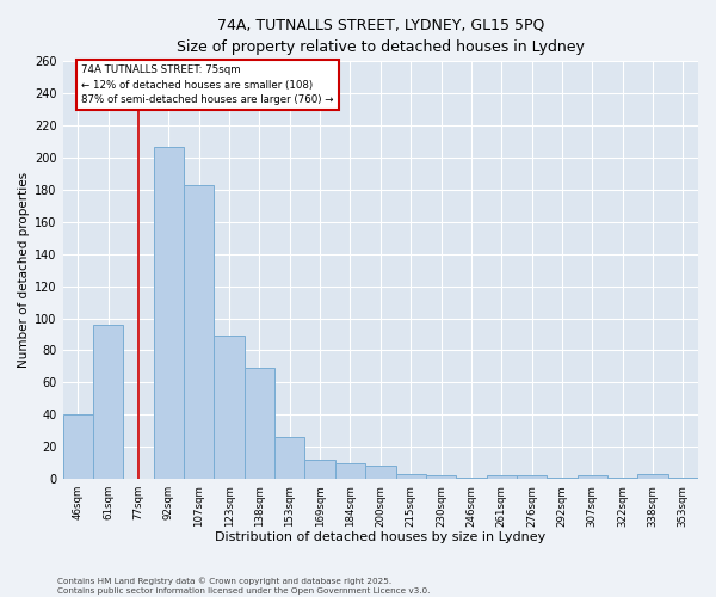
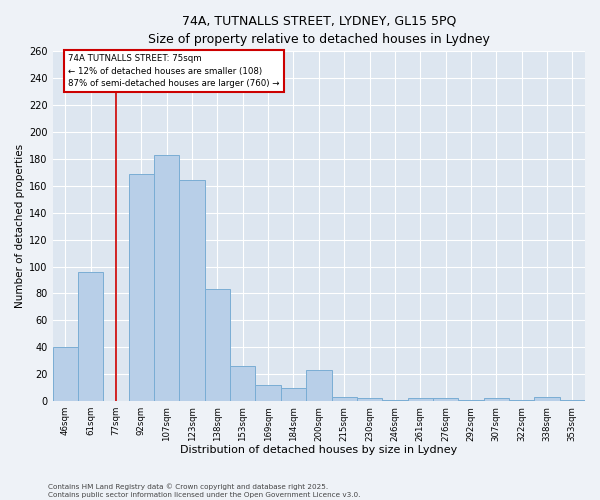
92sqm: 207 -> 169
123sqm: 89 -> 164
138sqm: 69 -> 83
200sqm: 8 -> 23
